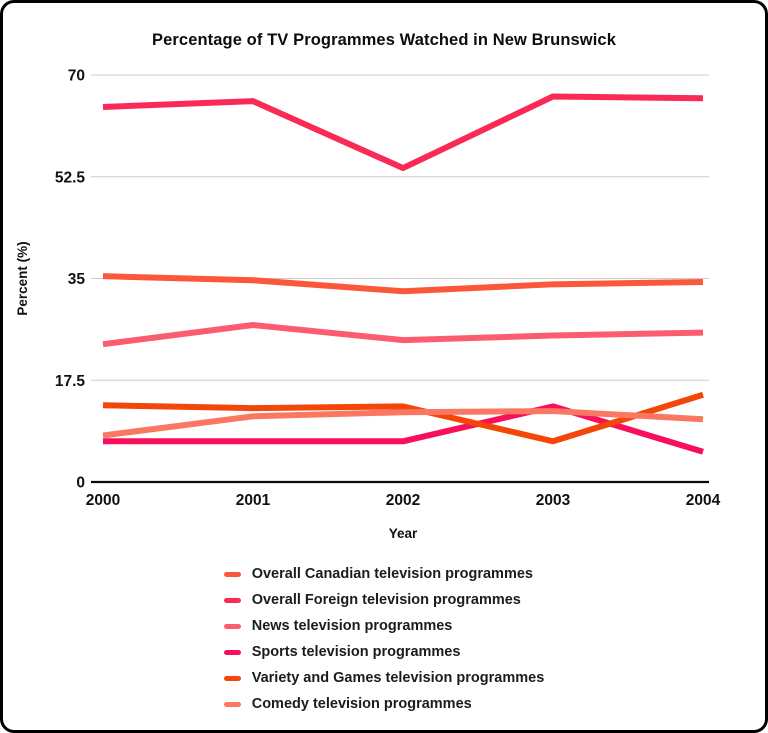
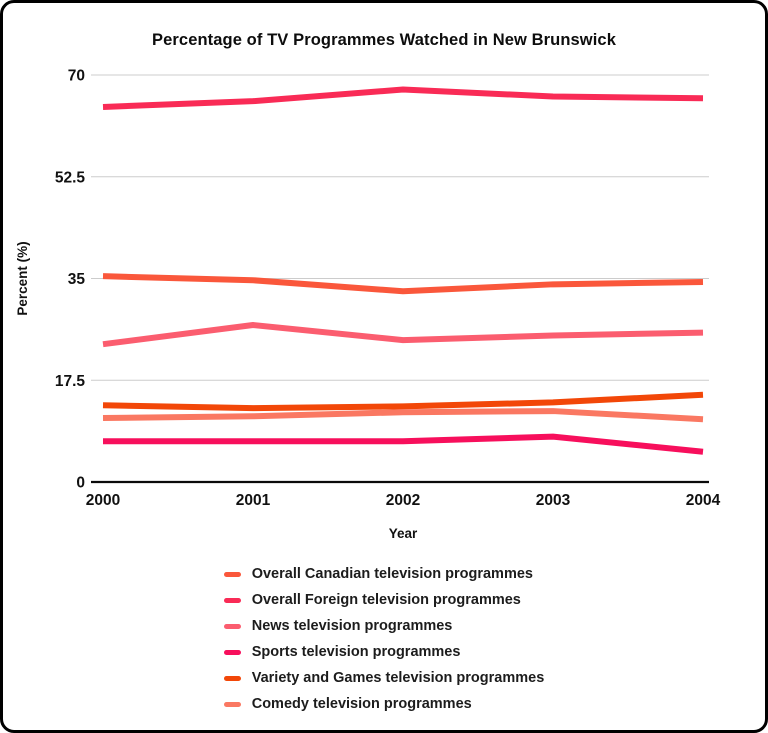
Comedy television programmes/2000: 8 -> 11
Overall Foreign television programmes/2002: 54 -> 68
Sports television programmes/2003: 13 -> 8
Variety and Games television programmes/2003: 7 -> 14
